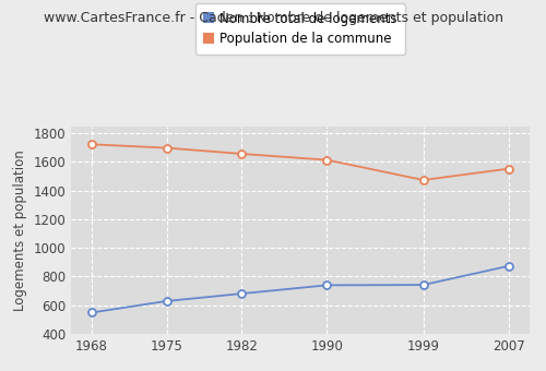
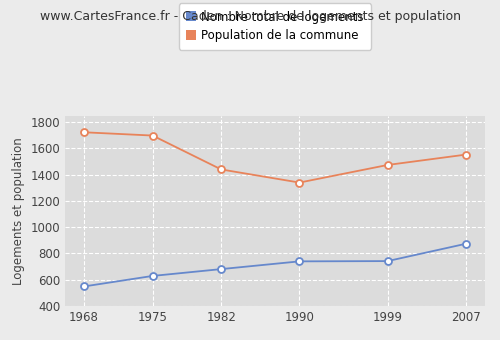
Population de la commune/1982: 1660 -> 1440
Population de la commune/1990: 1610 -> 1340
